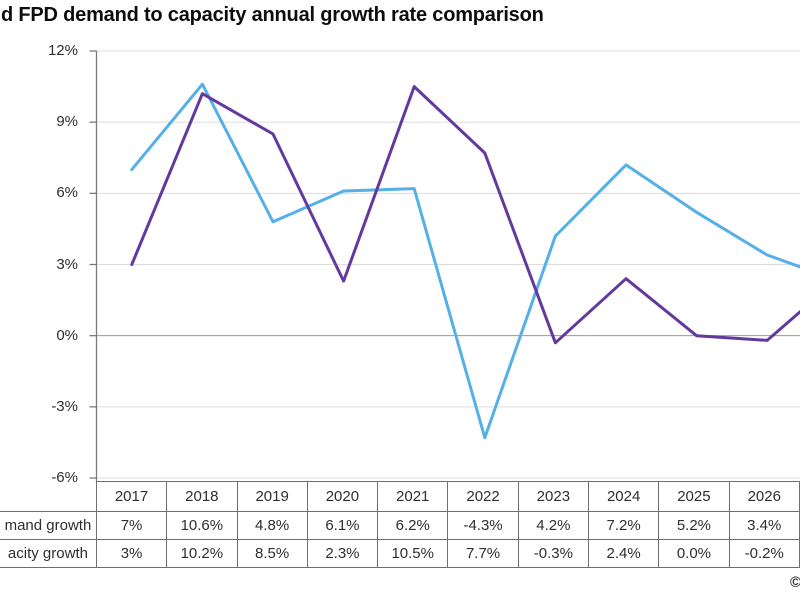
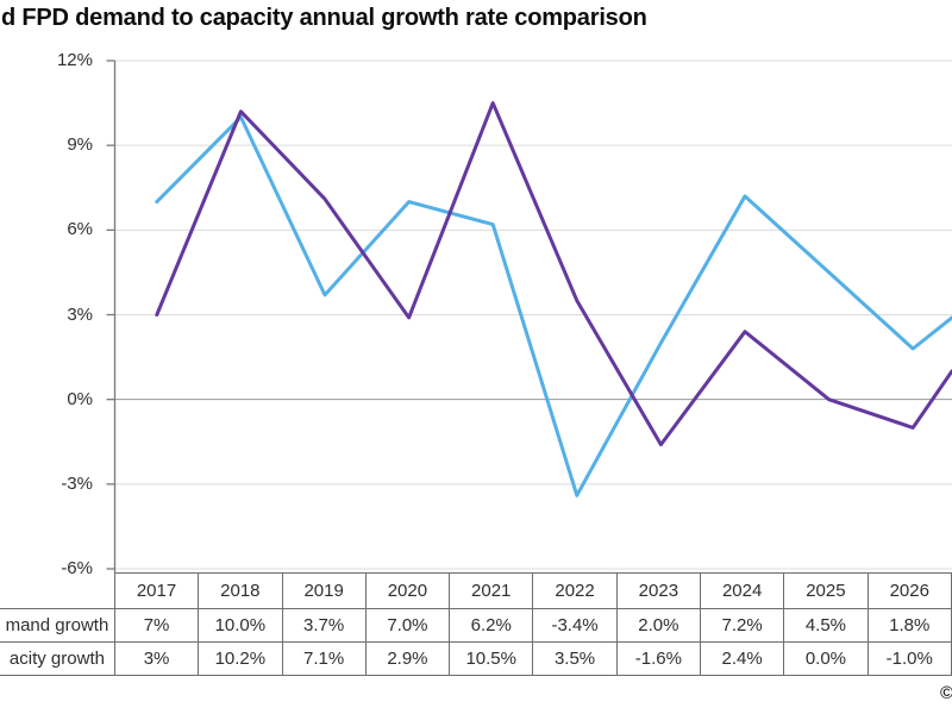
mand growth/2018: 10.6% -> 10.0%
mand growth/2019: 4.8% -> 3.7%
acity growth/2019: 8.5% -> 7.1%
mand growth/2020: 6.1% -> 7.0%
acity growth/2020: 2.3% -> 2.9%
mand growth/2022: -4.3% -> -3.4%
acity growth/2022: 7.7% -> 3.5%
mand growth/2023: 4.2% -> 2.0%
acity growth/2023: -0.3% -> -1.6%
mand growth/2025: 5.2% -> 4.5%
mand growth/2026: 3.4% -> 1.8%
acity growth/2026: -0.2% -> -1.0%
